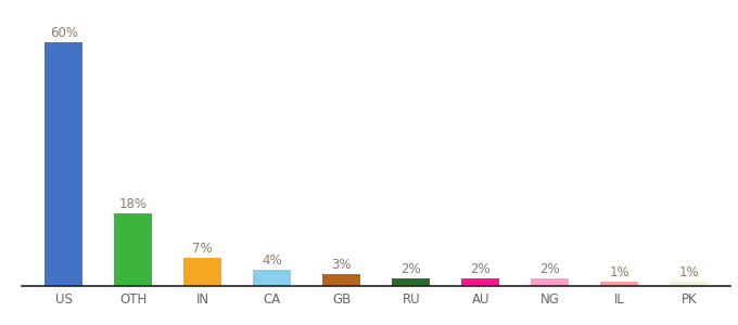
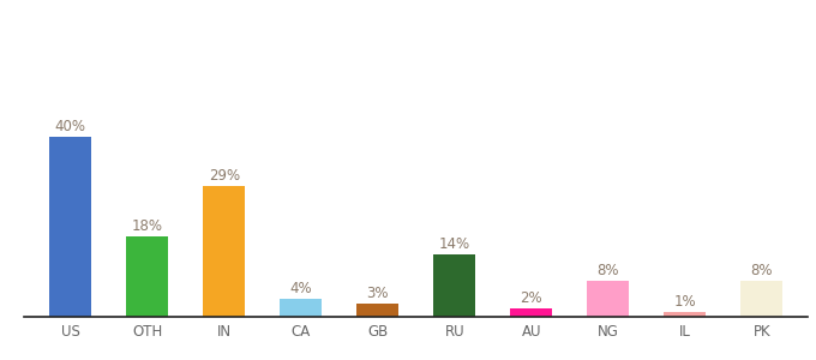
US: 60% -> 40%
IN: 7% -> 29%
RU: 2% -> 14%
NG: 2% -> 8%
PK: 1% -> 8%
